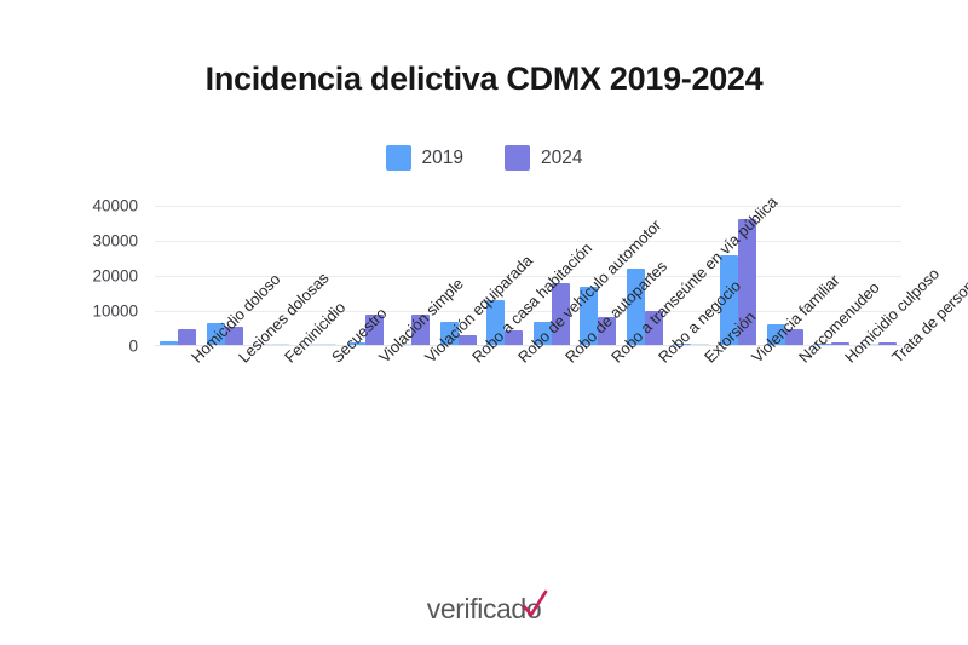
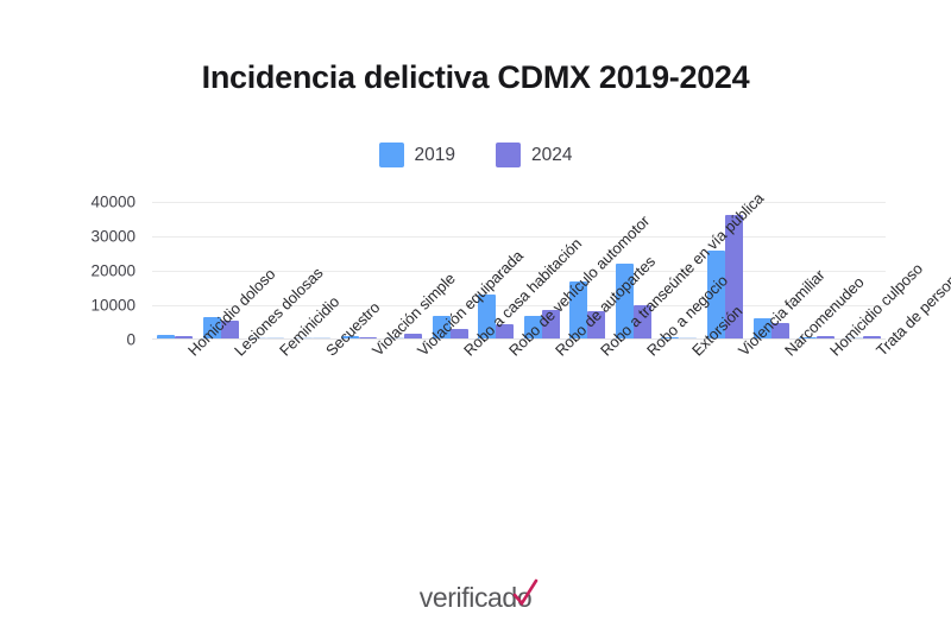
2024/Homicidio doloso: 5000 -> 1000
2024/Violación simple: 9000 -> 1000
2024/Violación equiparada: 9000 -> 2000
2024/Robo de autopartes: 18000 -> 8000
